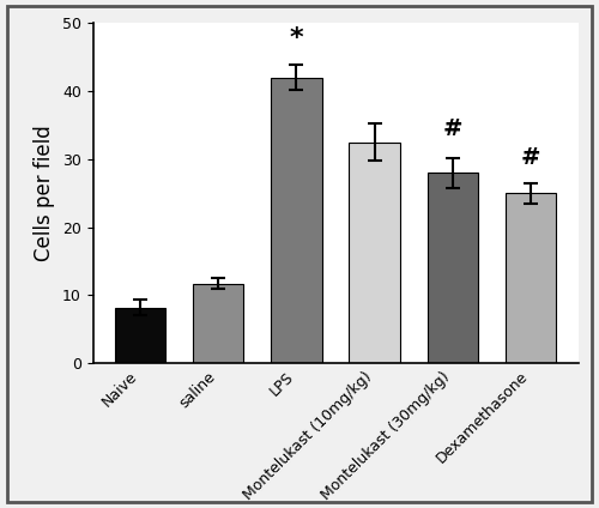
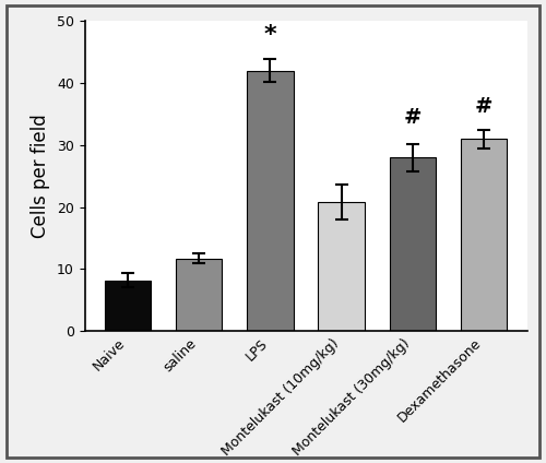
Montelukast (10mg/kg): 32.5 -> 20.8
Dexamethasone: 25.0 -> 31.0
